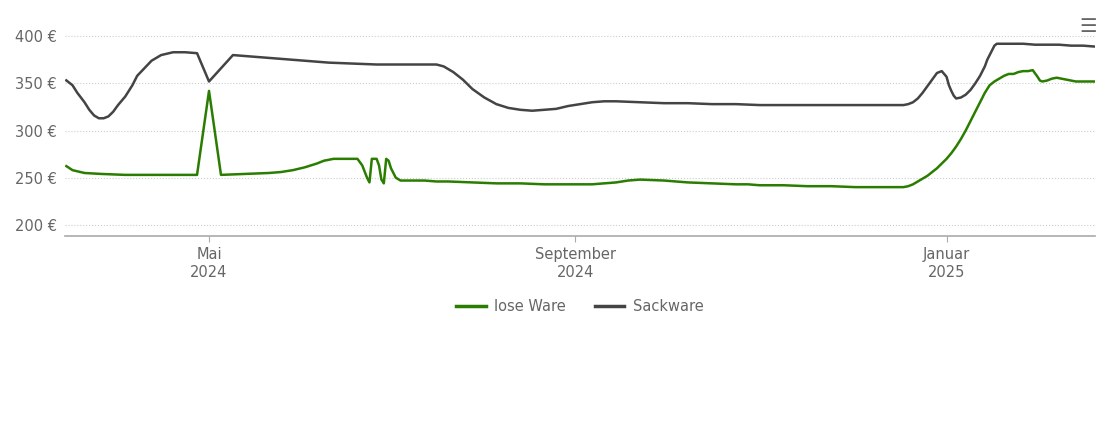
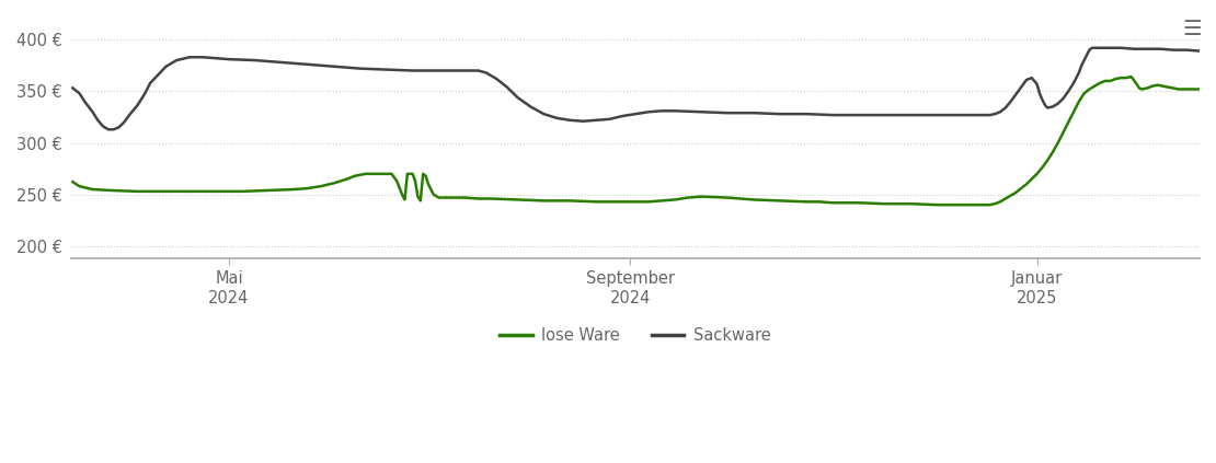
lose Ware/Mai 2024: 342 € -> 253 €
Sackware/Mai 2024: 352 € -> 381 €
